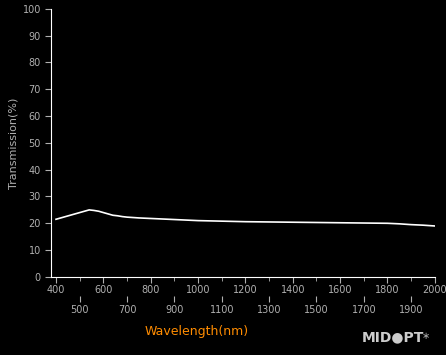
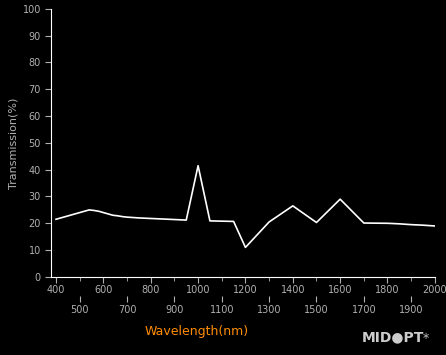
1000: 21.0 -> 41.5
1200: 20.6 -> 11.0
1400: 20.4 -> 26.5
1600: 20.2 -> 29.0
